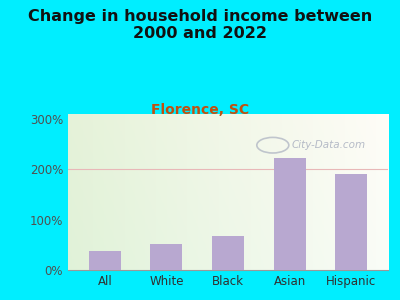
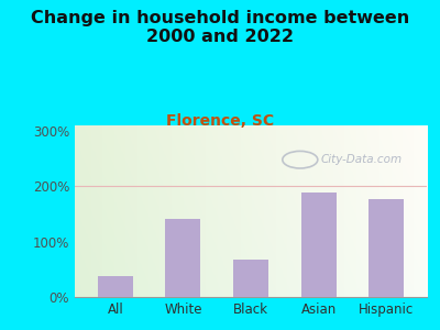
White: 52% -> 142%
Asian: 222% -> 188%
Hispanic: 190% -> 176%
